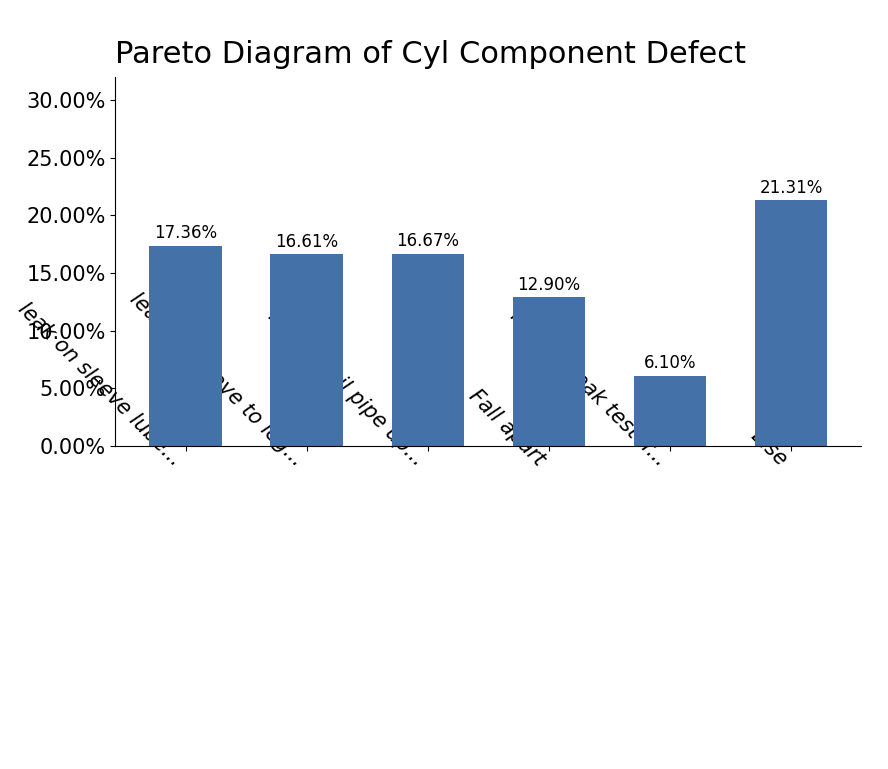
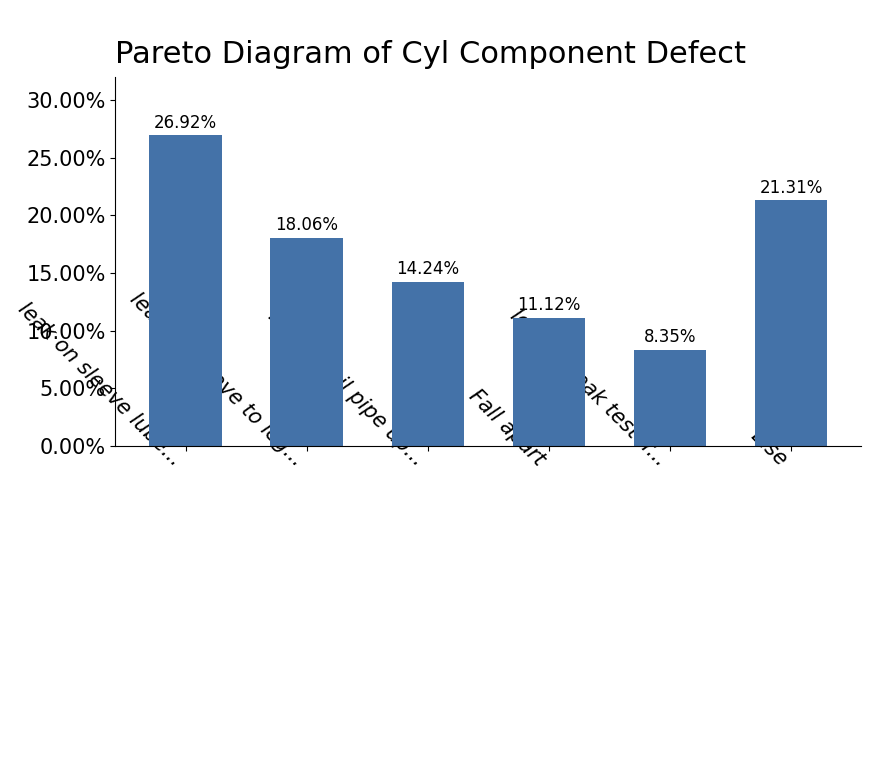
leak on sleeve lube...: 17.36% -> 26.92%
leak on sleeve to leg...: 16.61% -> 18.06%
leak on oil pipe up...: 16.67% -> 14.24%
Fall apart: 12.9% -> 11.1%
leak on leak tester...: 6.1% -> 8.3%
